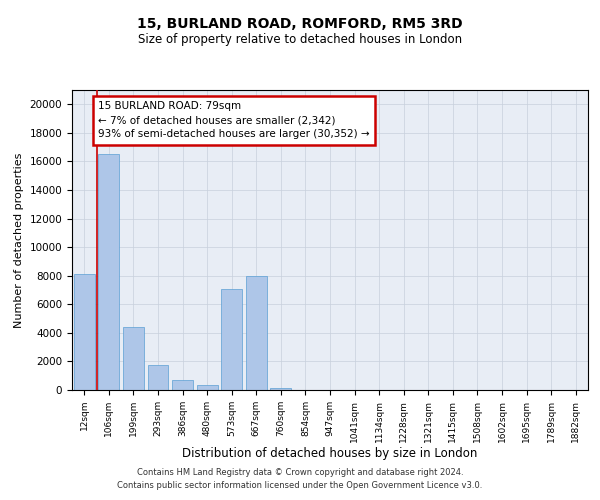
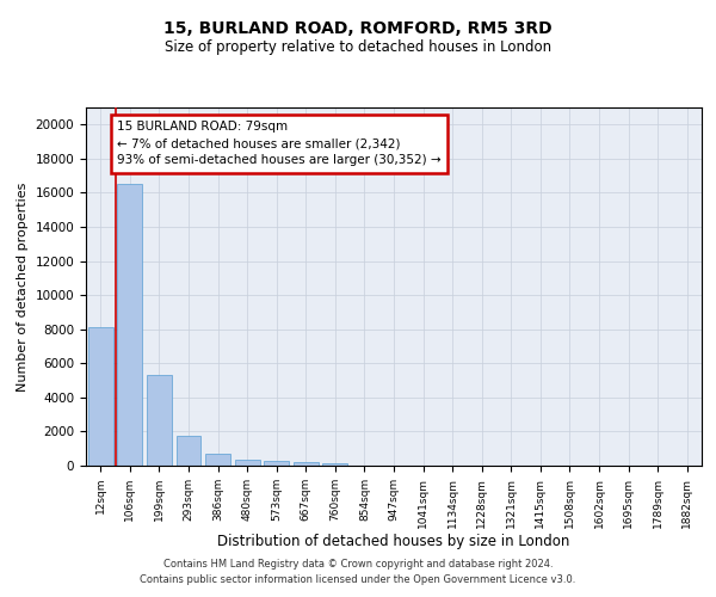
199sqm: 4400 -> 5300
573sqm: 7100 -> 300
667sqm: 8000 -> 200
